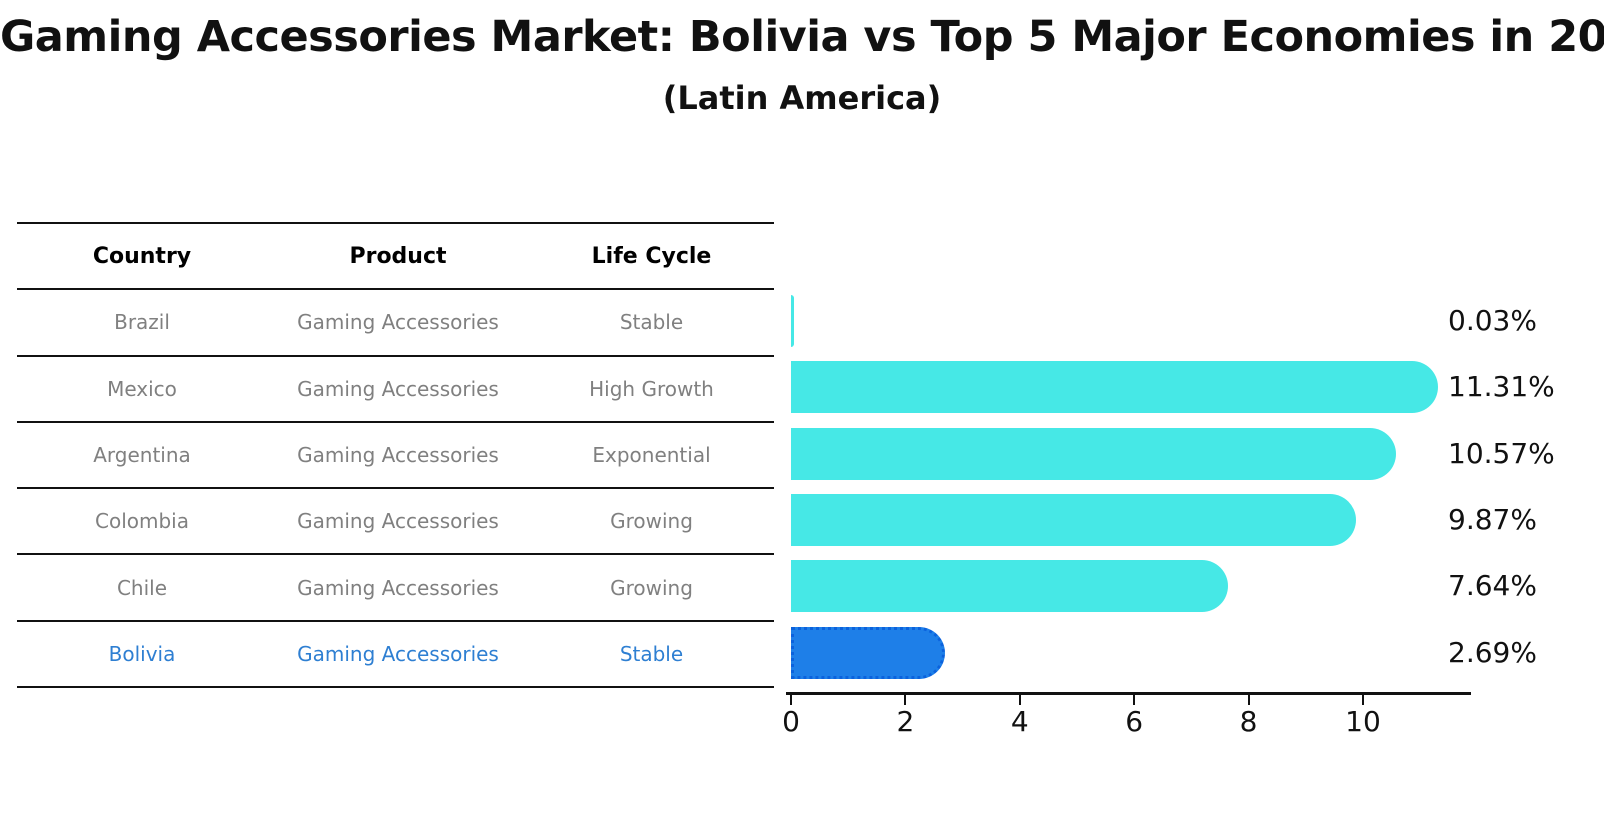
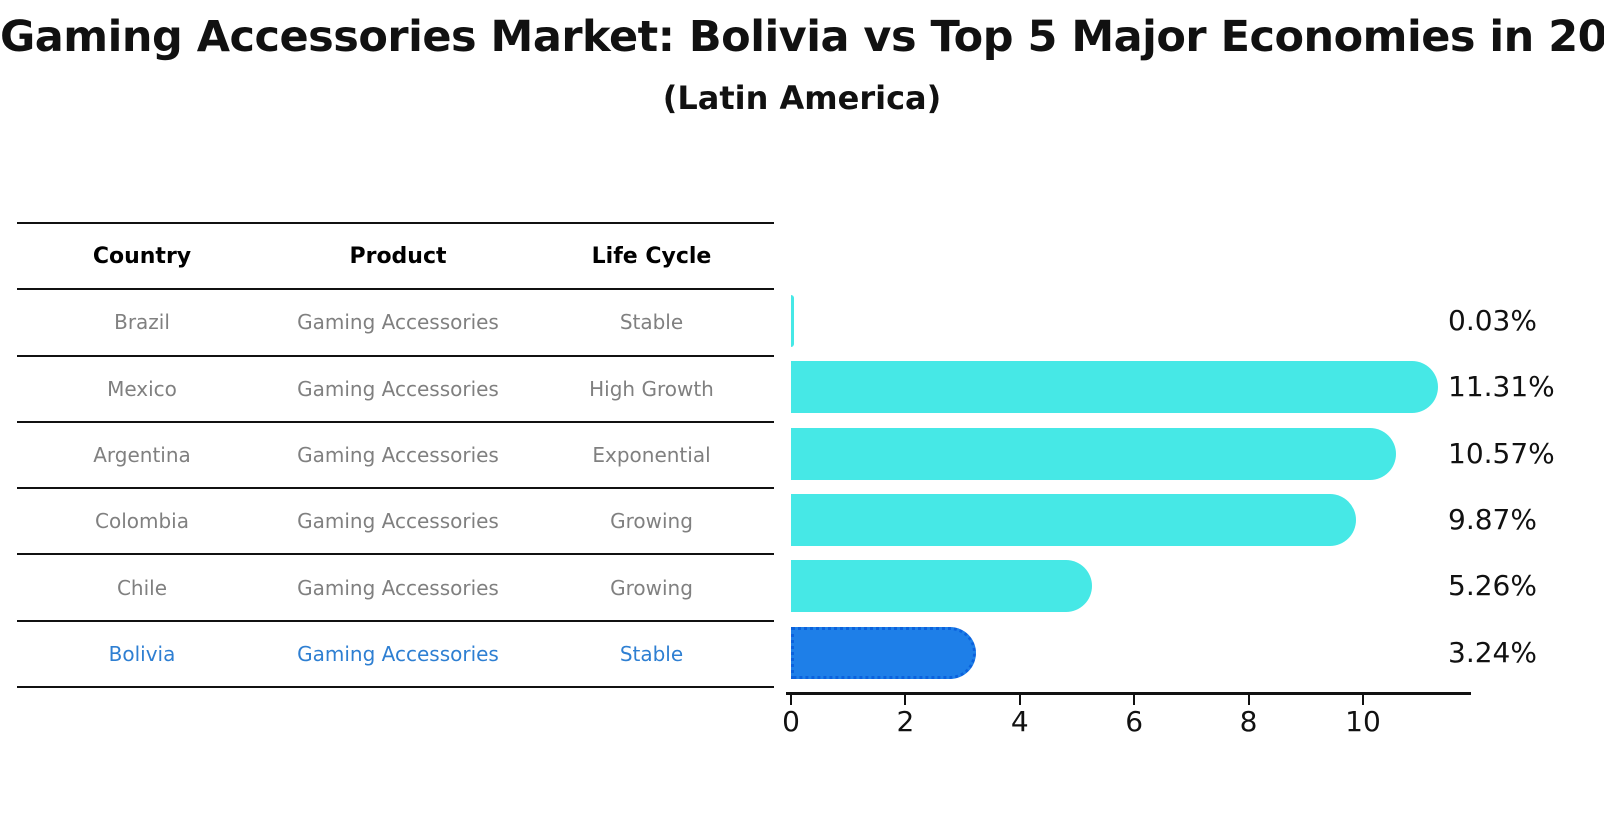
Chile: 7.64% -> 5.26%
Bolivia: 2.69% -> 3.24%
